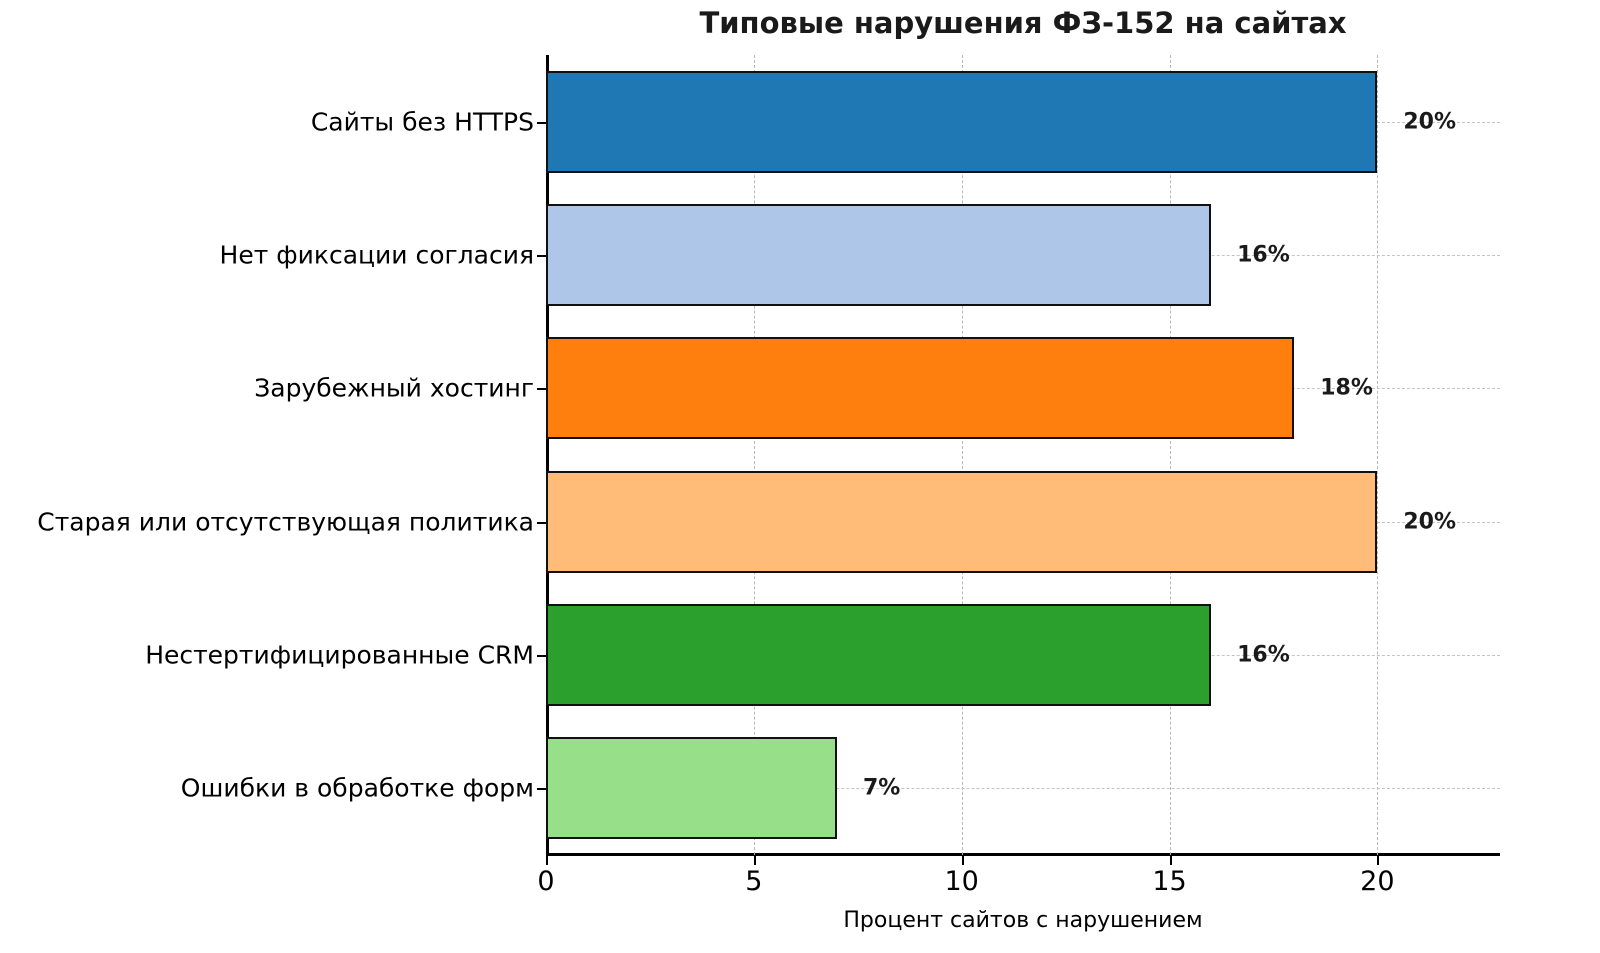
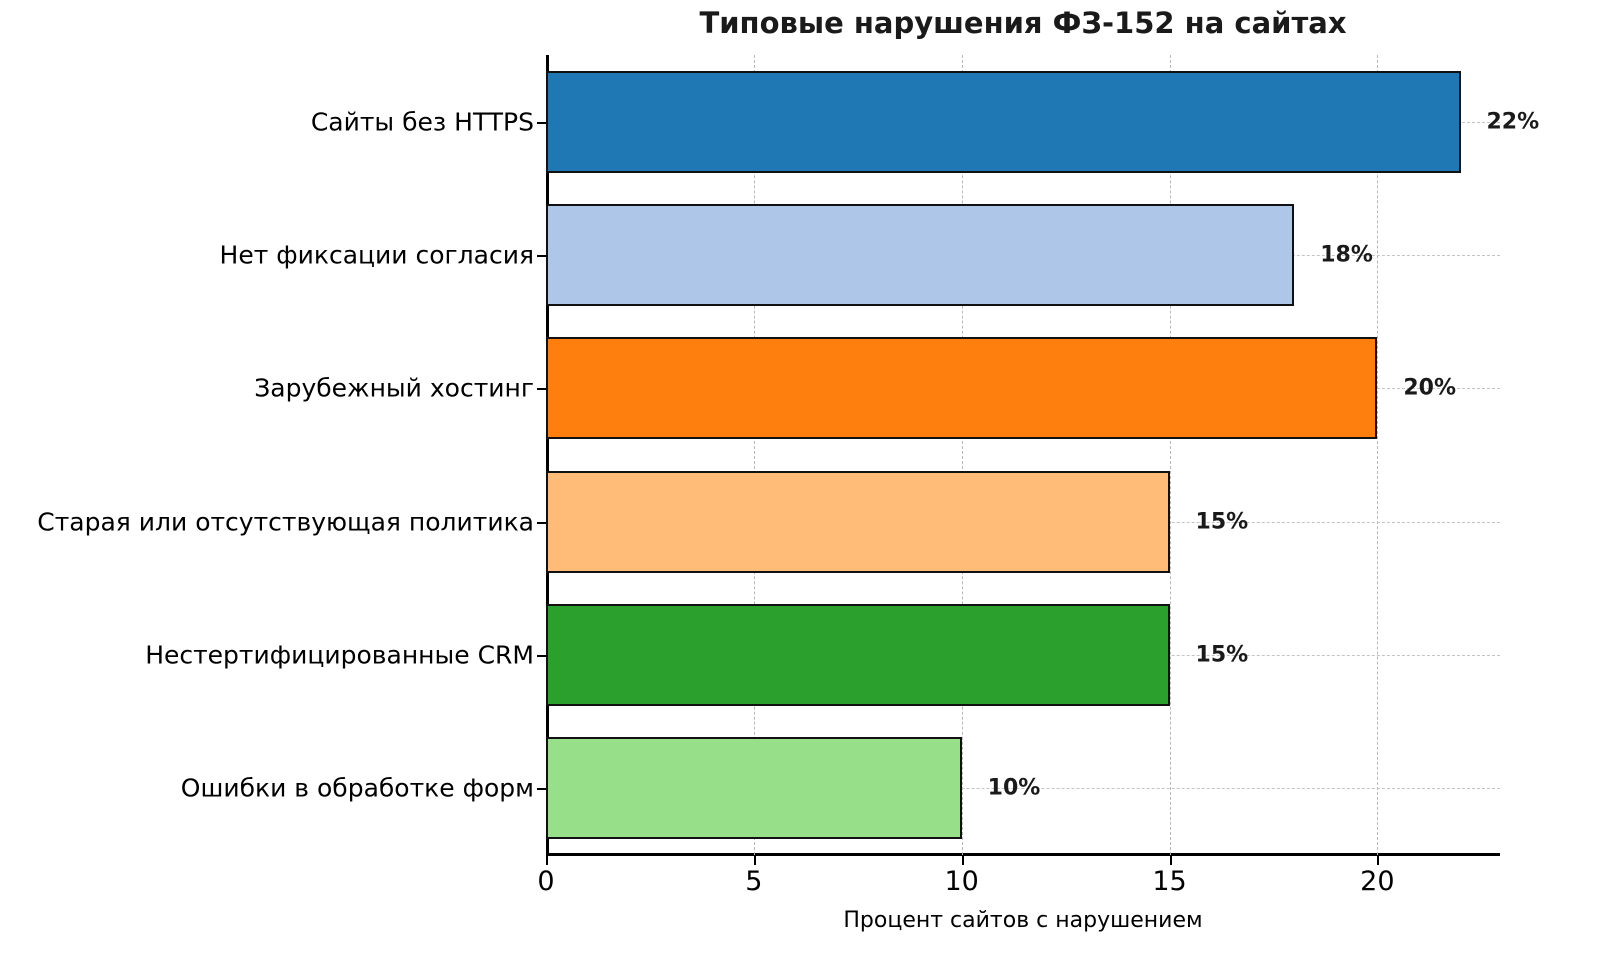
Сайты без HTTPS: 20% -> 22%
Нет фиксации согласия: 16% -> 18%
Зарубежный хостинг: 18% -> 20%
Старая или отсутствующая политика: 20% -> 15%
Нестертифицированные CRM: 16% -> 15%
Ошибки в обработке форм: 7% -> 10%
